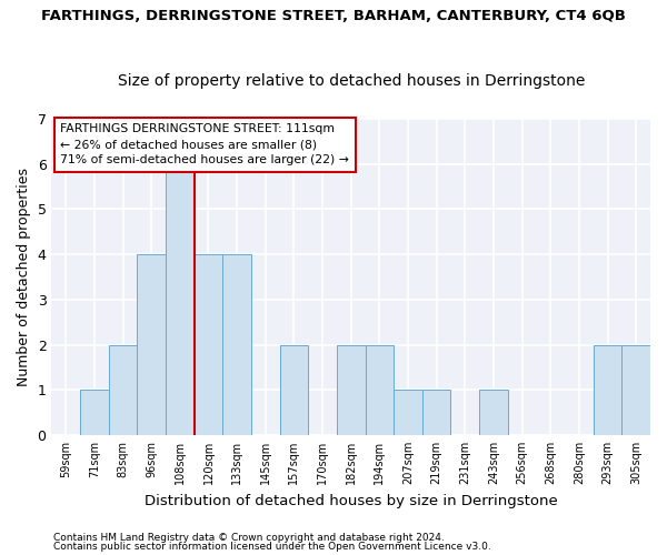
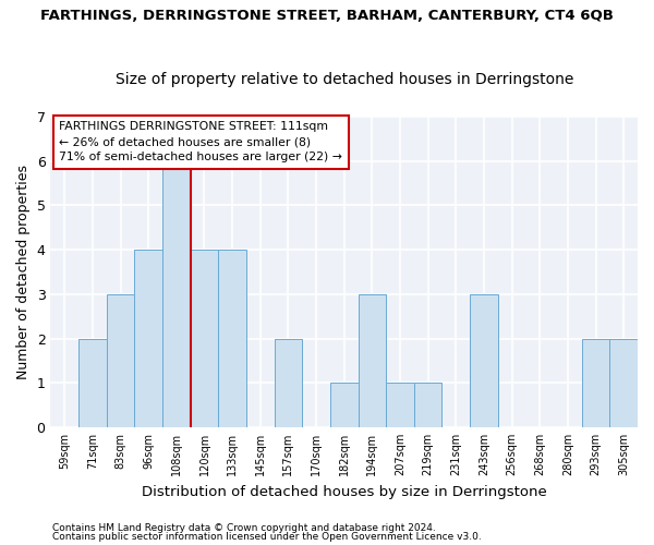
71sqm: 1 -> 2
83sqm: 2 -> 3
182sqm: 2 -> 1
194sqm: 2 -> 3
243sqm: 1 -> 3
